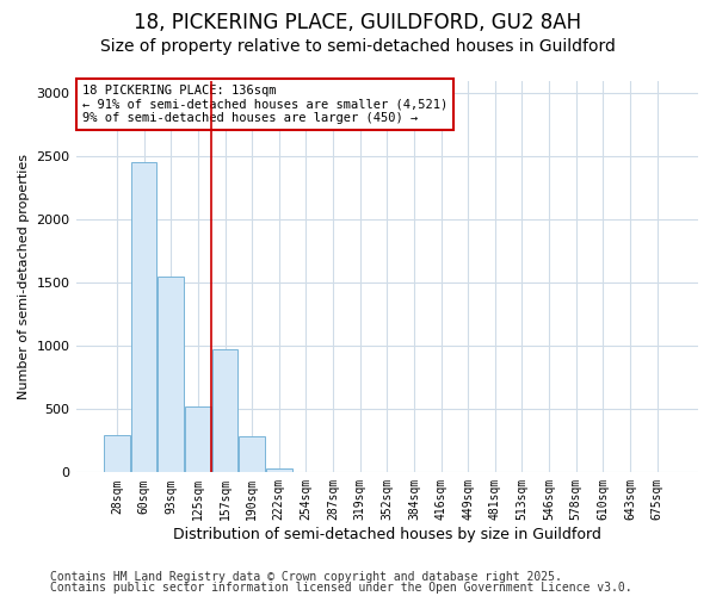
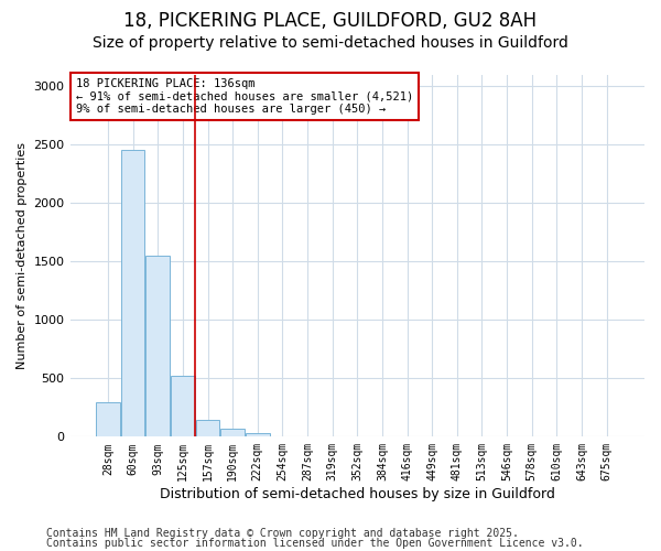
157sqm: 970 -> 140
190sqm: 290 -> 60
